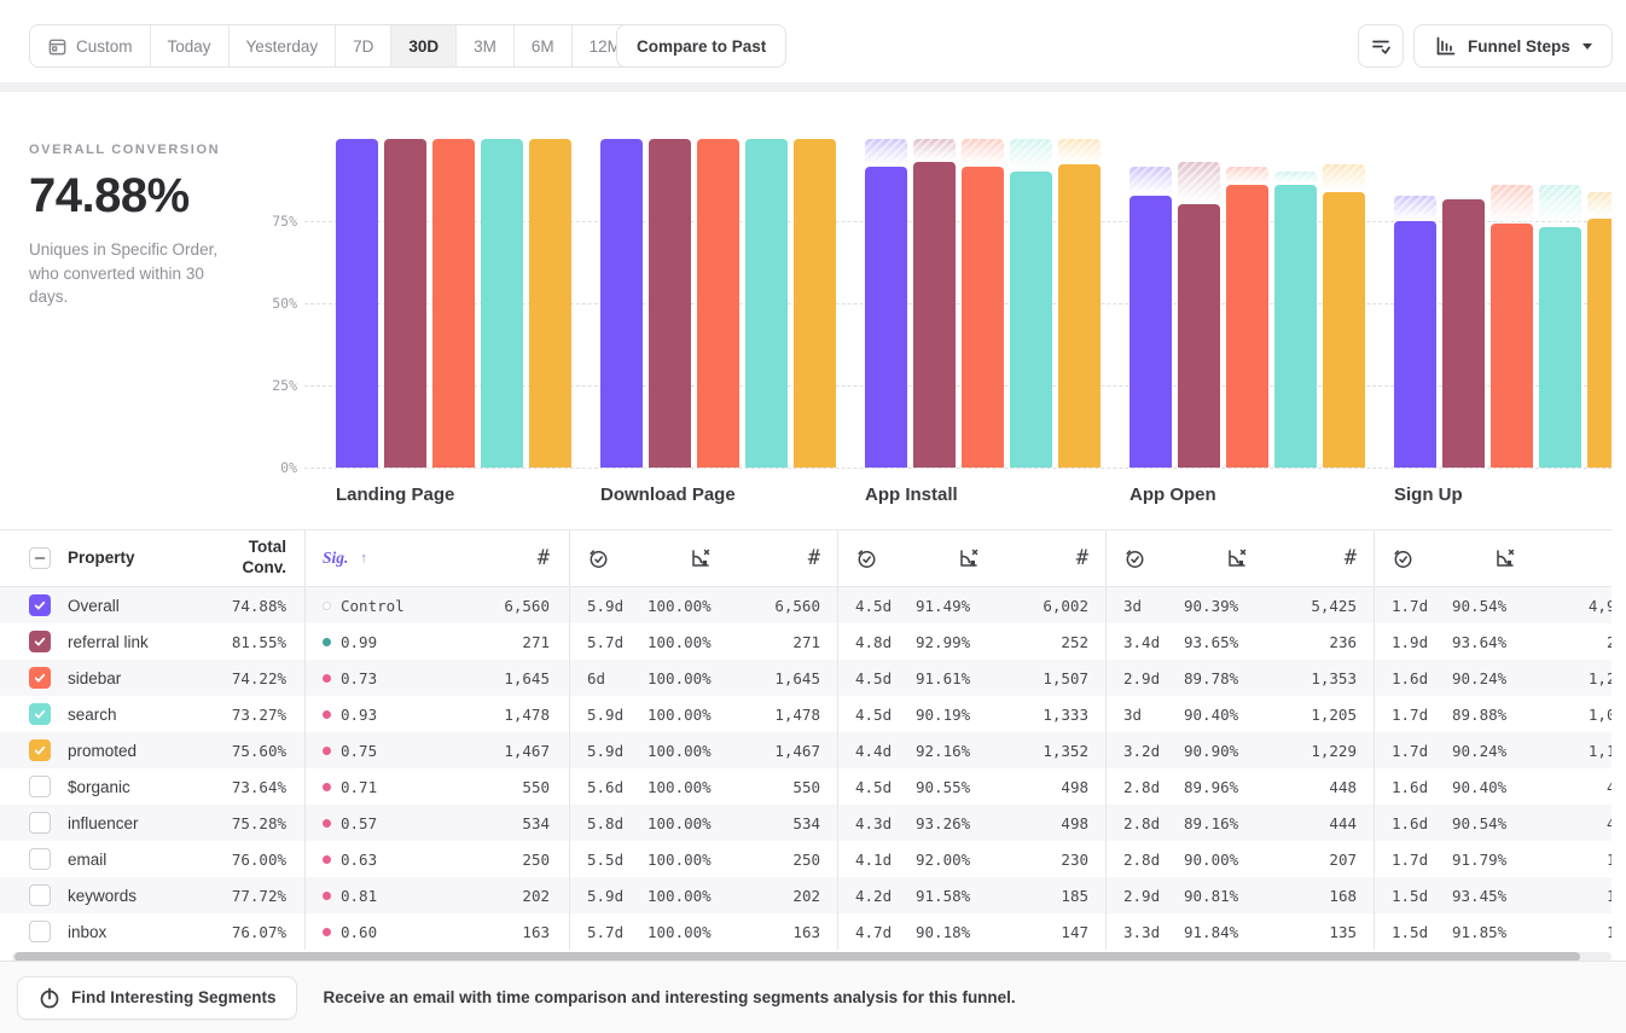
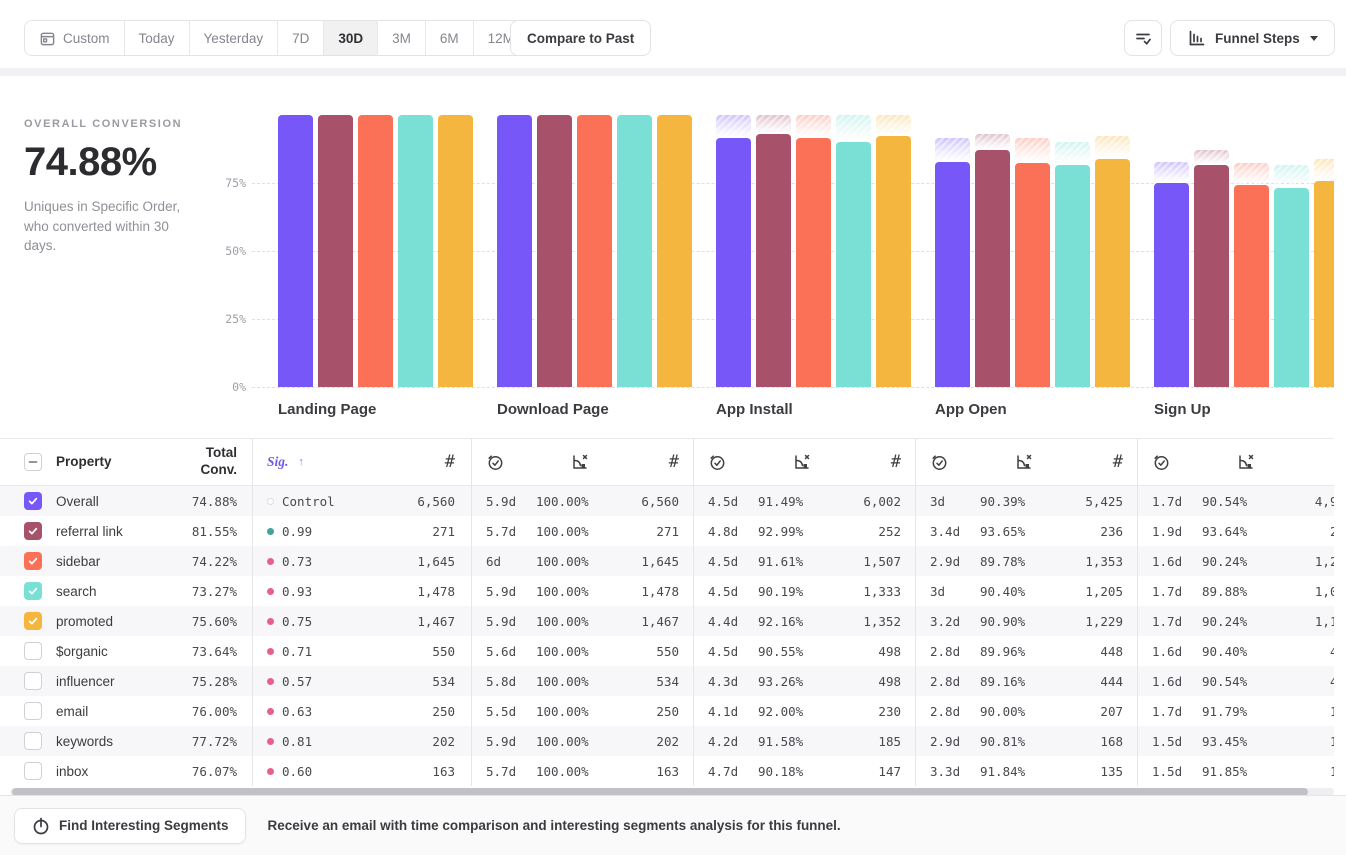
referral link/App Open: 80% -> 87%
sidebar/App Open: 86% -> 82%
search/App Open: 86% -> 82%
